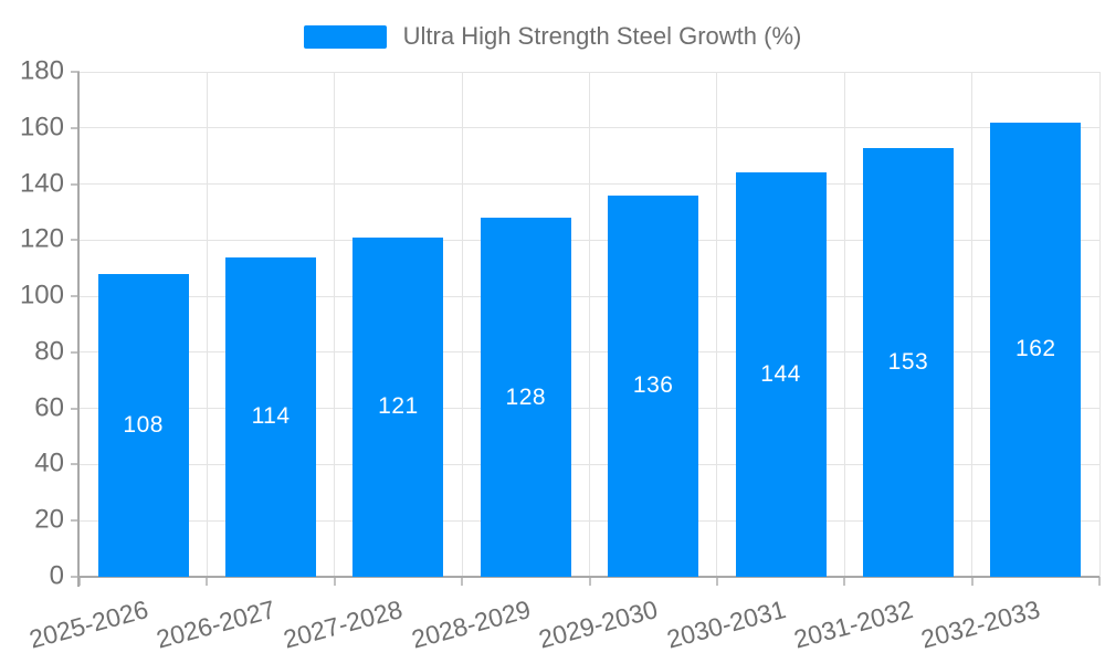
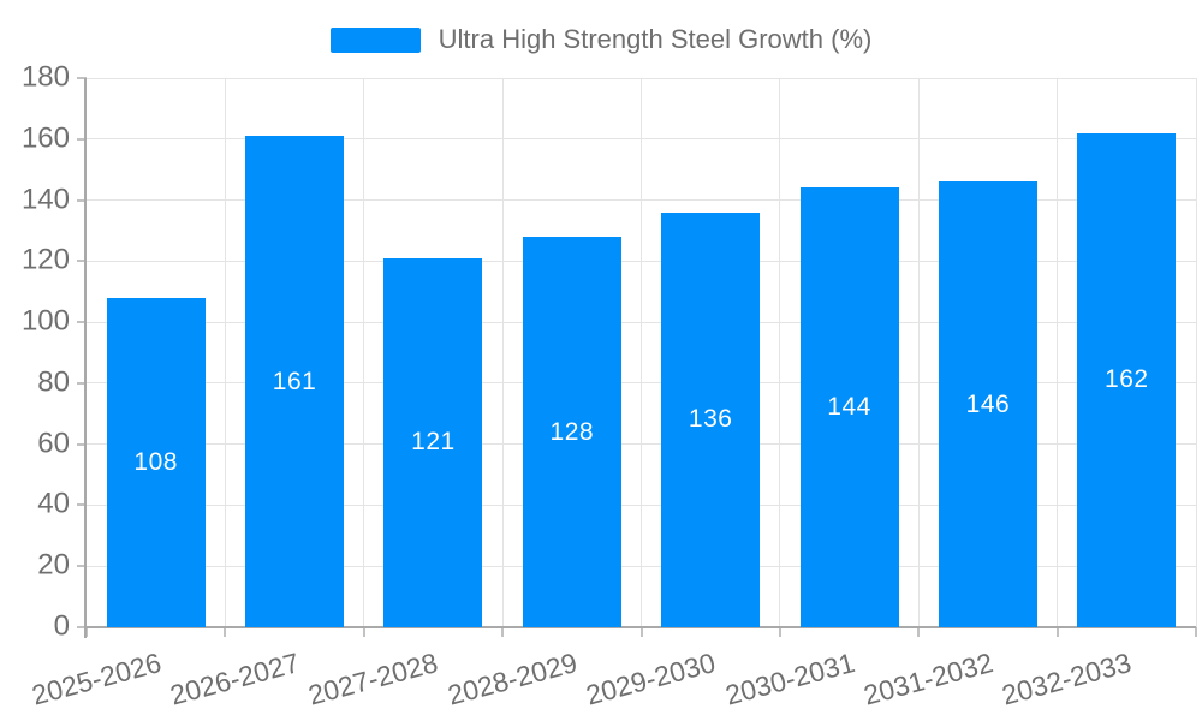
2026-2027: 114 -> 161
2031-2032: 153 -> 146
